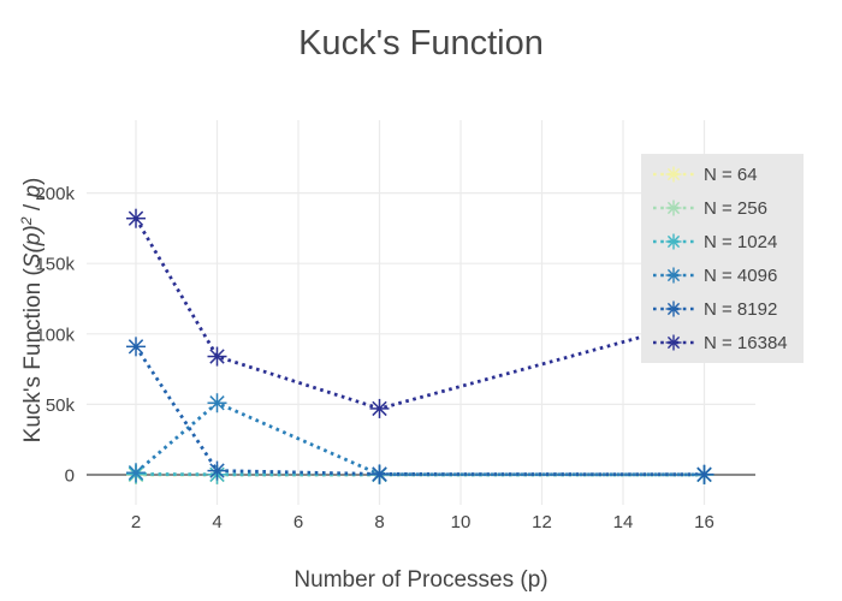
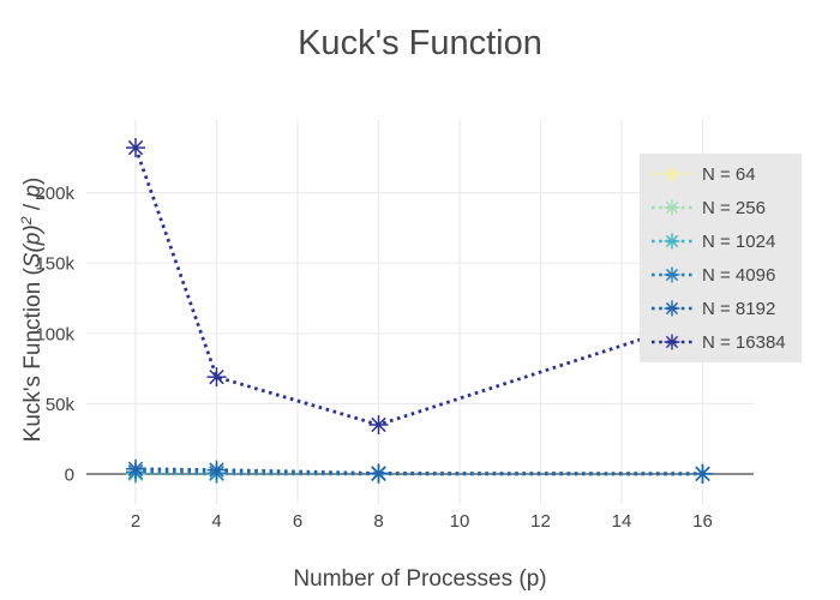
N = 8192/2: 91k -> 4k
N = 16384/2: 182k -> 232k
N = 4096/4: 51k -> 1k
N = 16384/4: 84k -> 69k
N = 16384/8: 47k -> 35k
